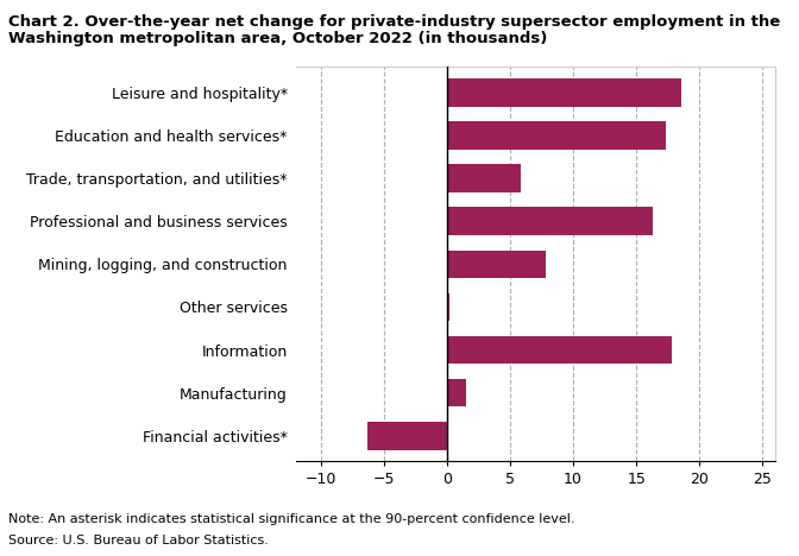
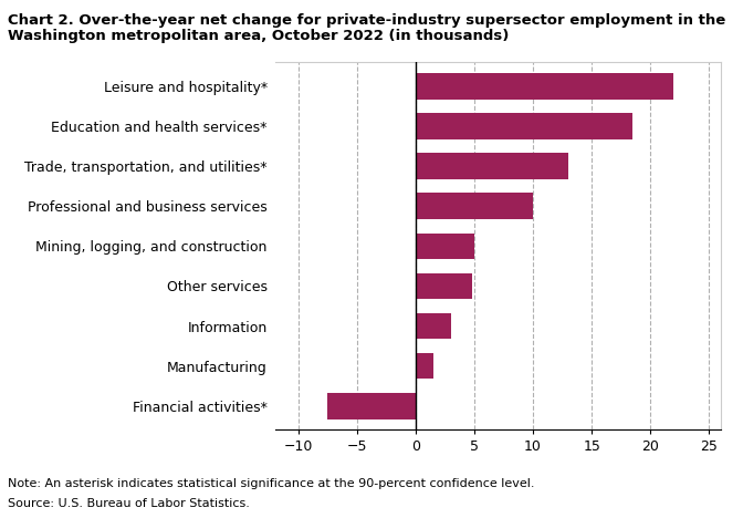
Leisure and hospitality*: 18.6 -> 22.0
Education and health services*: 17.3 -> 18.5
Trade, transportation, and utilities*: 5.8 -> 13.0
Professional and business services: 16.3 -> 10.0
Mining, logging, and construction: 7.8 -> 5.0
Other services: 0.2 -> 4.8
Information: 17.8 -> 3.0
Financial activities*: -6.3 -> -7.5
